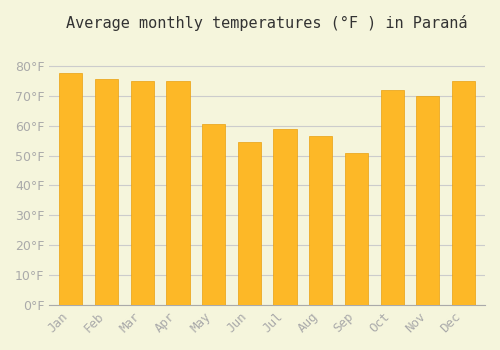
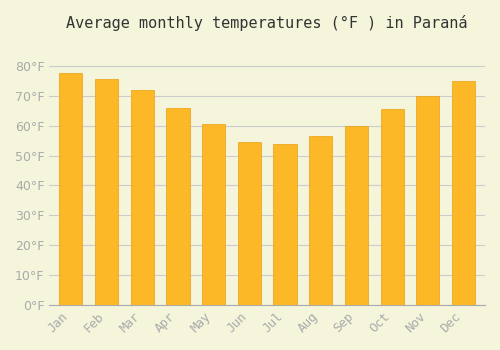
Mar: 75.0°F -> 72.0°F
Apr: 75.0°F -> 66.0°F
Jul: 59.0°F -> 54.0°F
Sep: 51.0°F -> 60.0°F
Oct: 72.0°F -> 65.5°F
